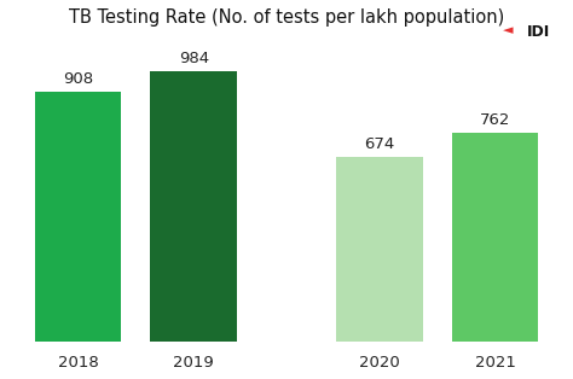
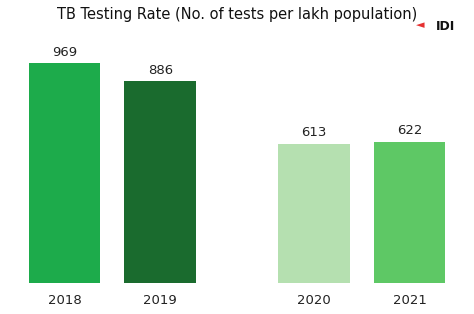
2018: 908 -> 969
2019: 984 -> 886
2020: 674 -> 613
2021: 762 -> 622
